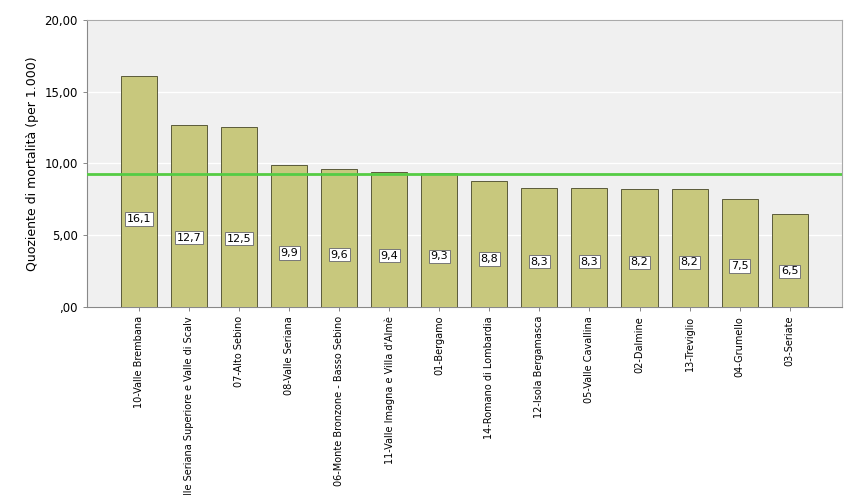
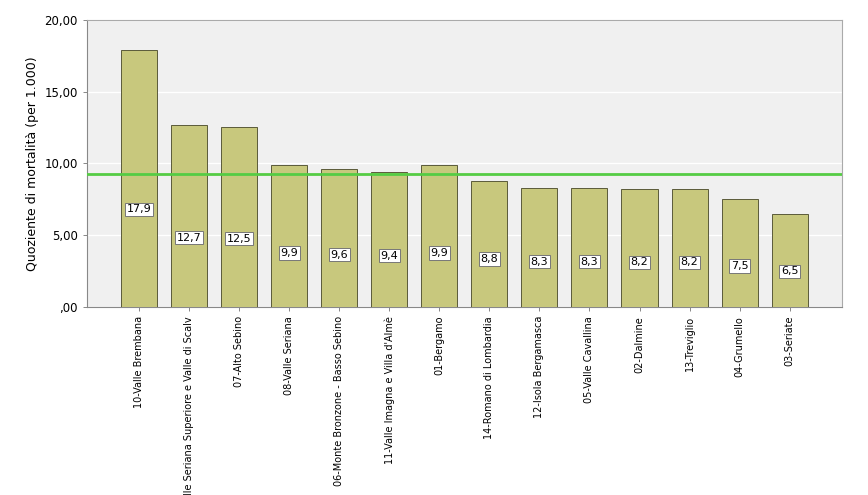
10-Valle Brembana: 16,1 -> 17,9
01-Bergamo: 9,3 -> 9,9
